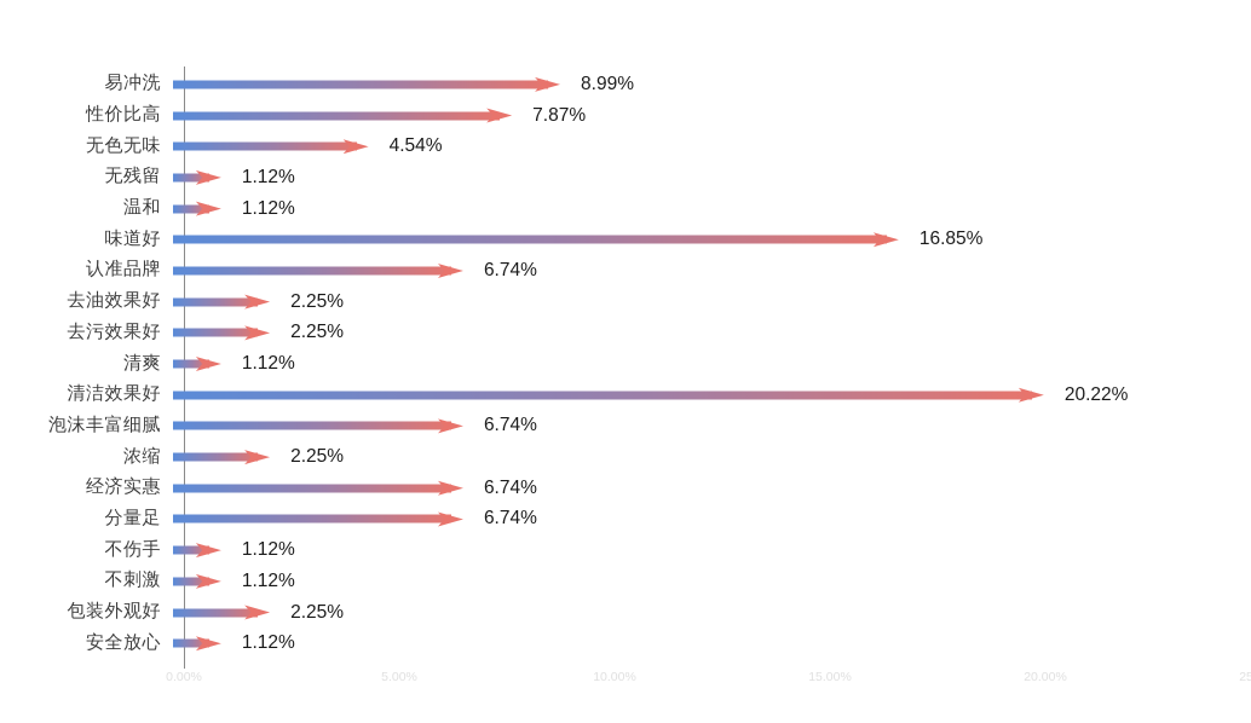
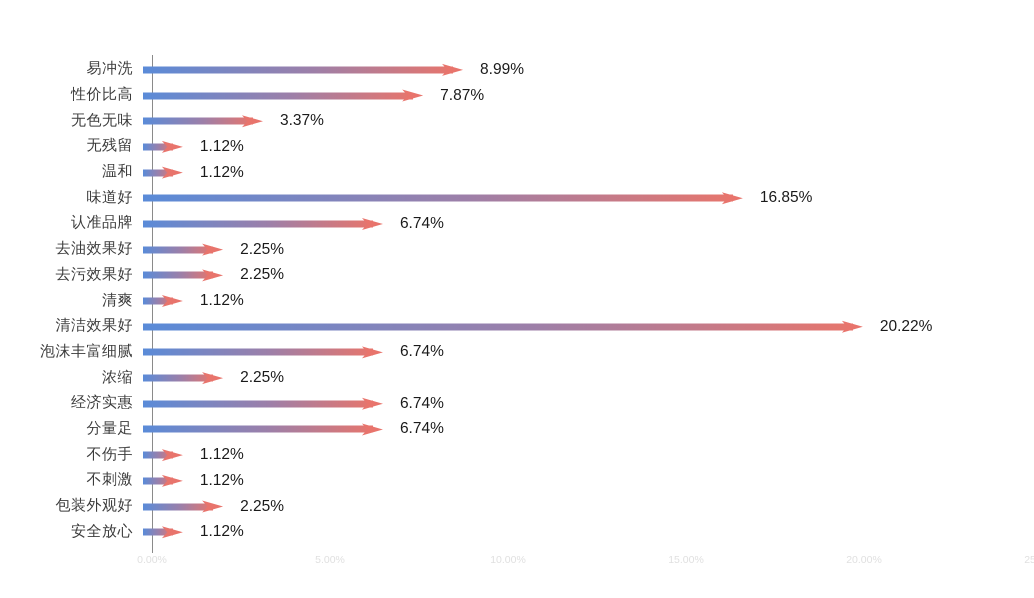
无色无味: 4.54% -> 3.37%
